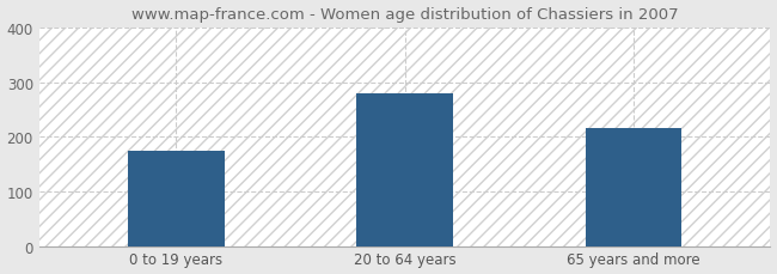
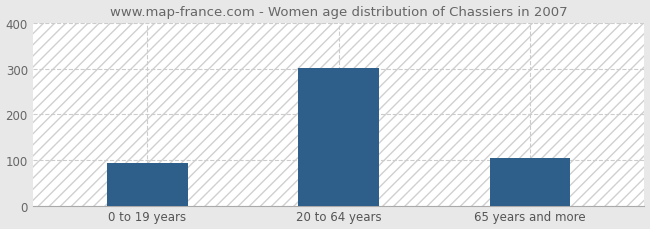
0 to 19 years: 175 -> 93
20 to 64 years: 280 -> 302
65 years and more: 215 -> 105
